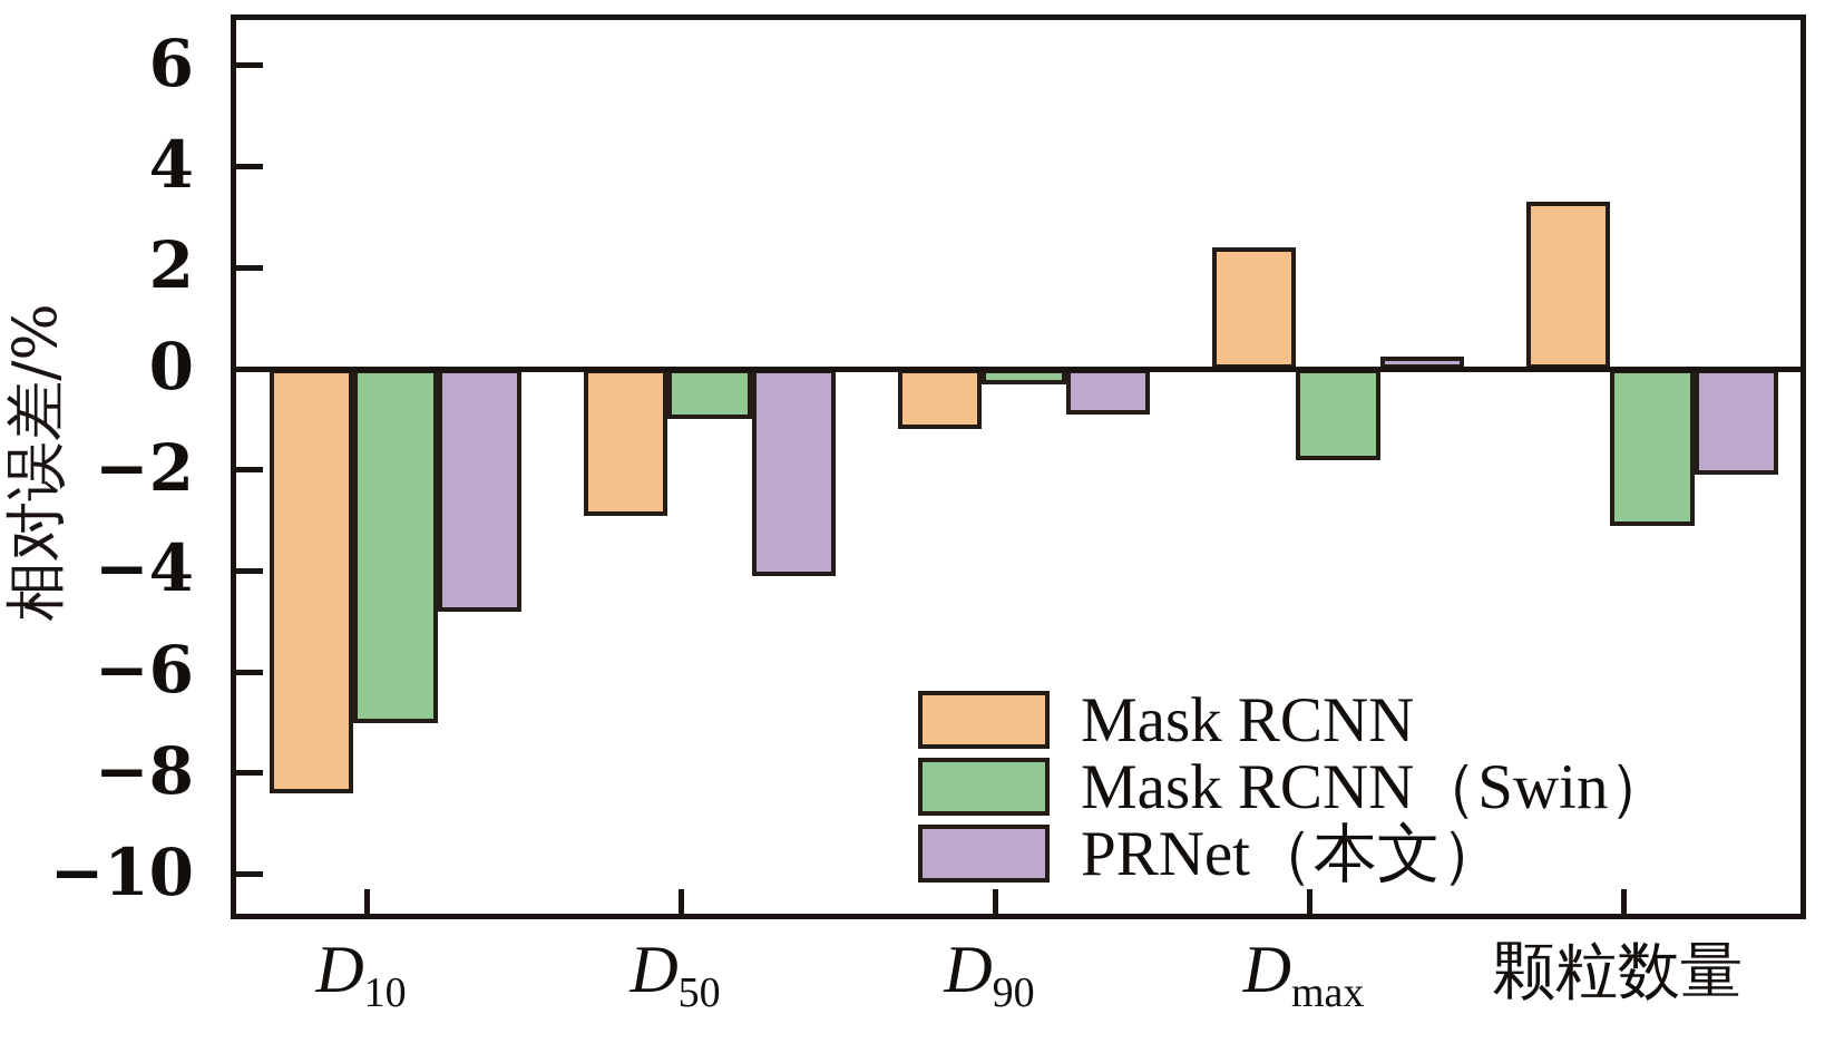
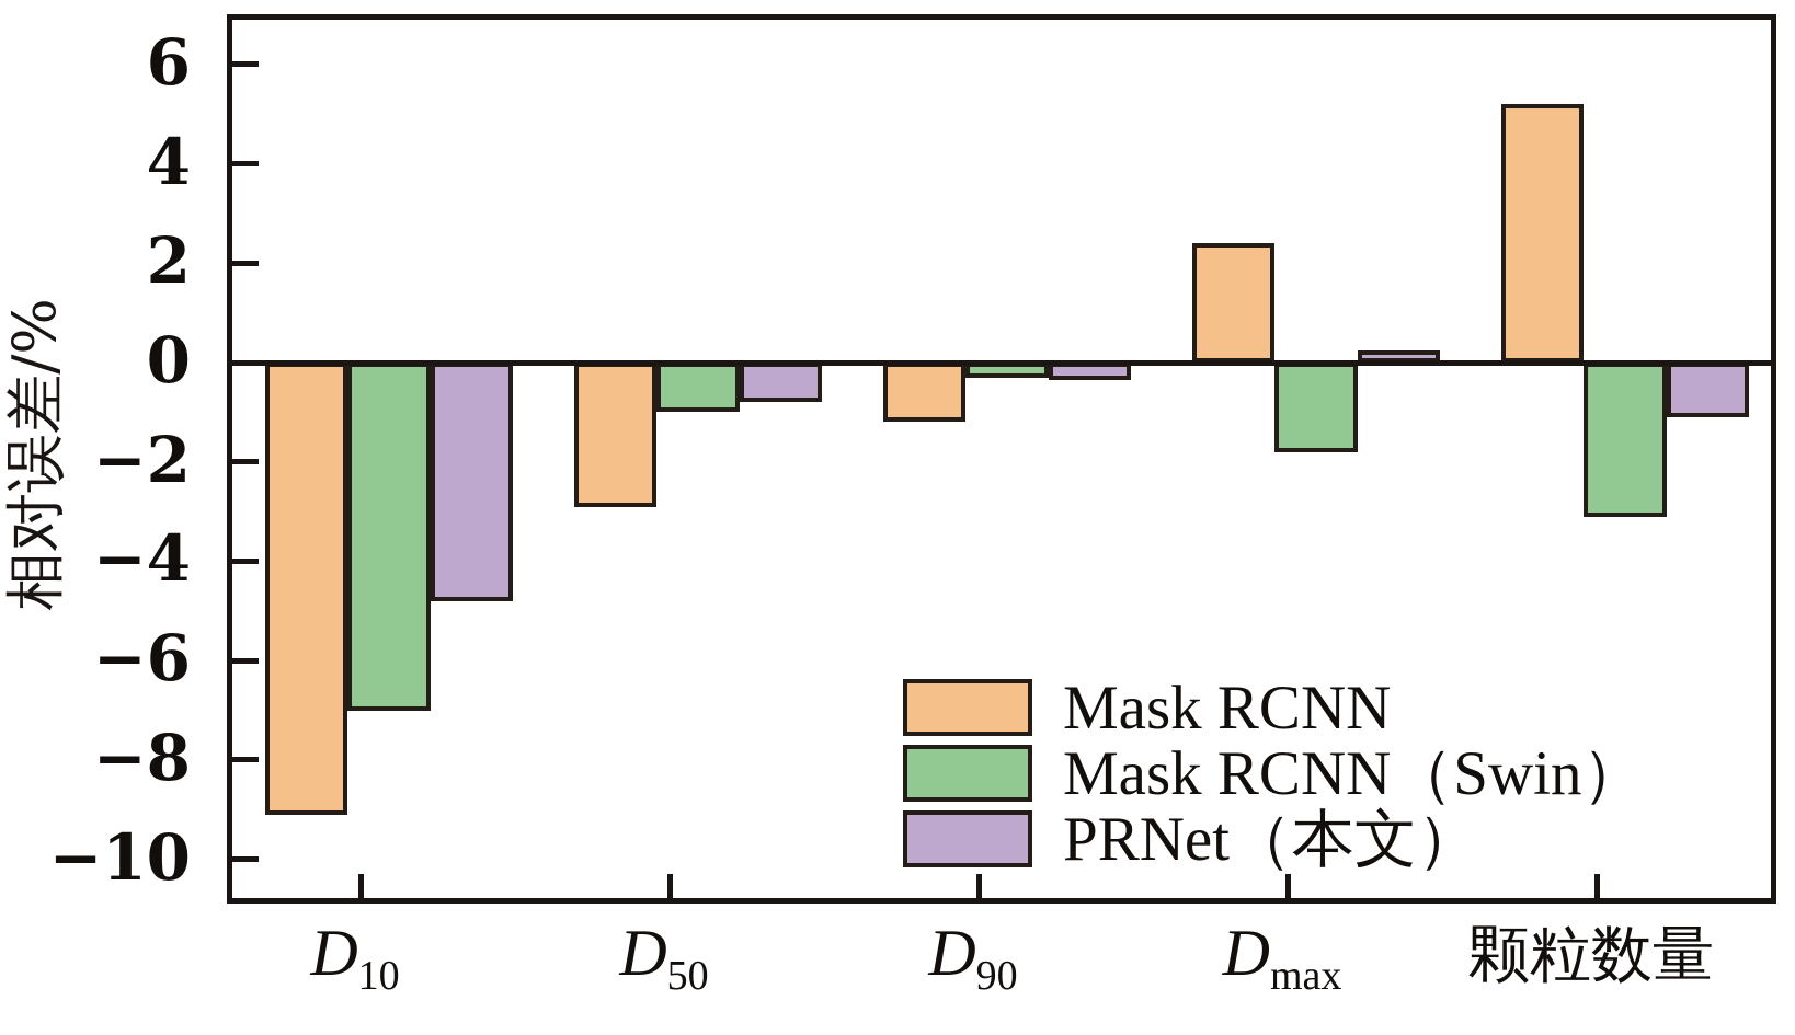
Mask RCNN/D10: -8.4 -> -9.1
PRNet（本文）/D50: -4.1 -> -0.8
PRNet（本文）/D90: -0.9 -> -0.3
Mask RCNN/颗粒数量: 3.3 -> 5.2
PRNet（本文）/颗粒数量: -2.1 -> -1.1
